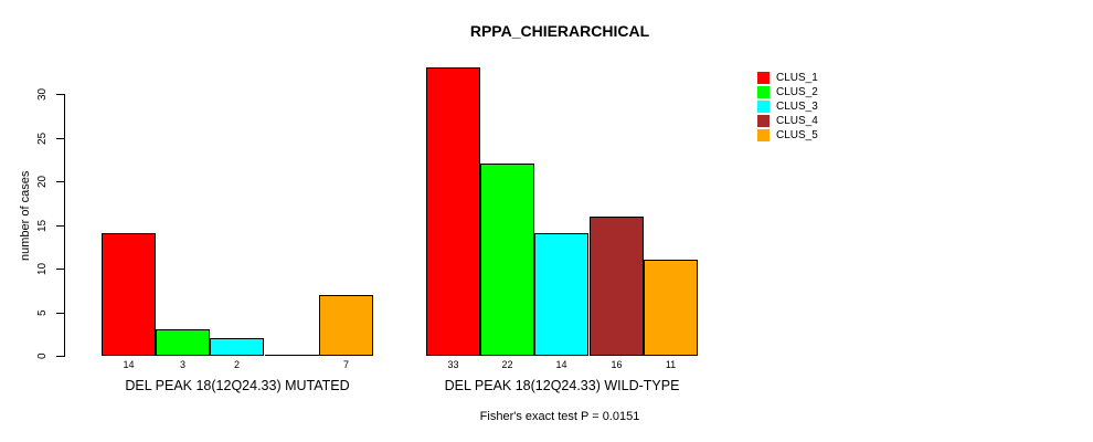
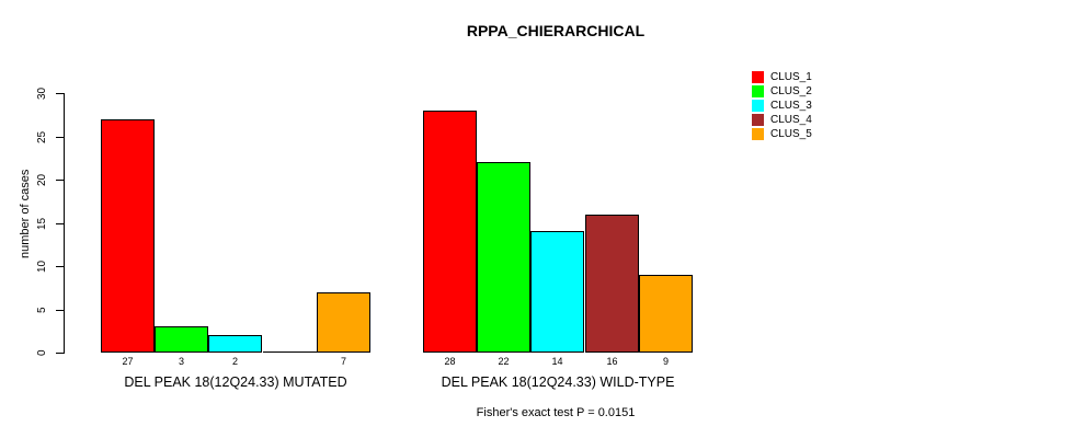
CLUS_1/DEL PEAK 18(12Q24.33) MUTATED: 14 -> 27
CLUS_1/DEL PEAK 18(12Q24.33) WILD-TYPE: 33 -> 28
CLUS_5/DEL PEAK 18(12Q24.33) WILD-TYPE: 11 -> 9
